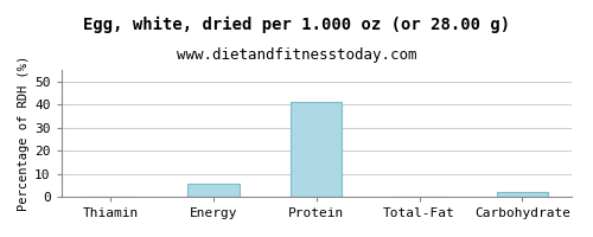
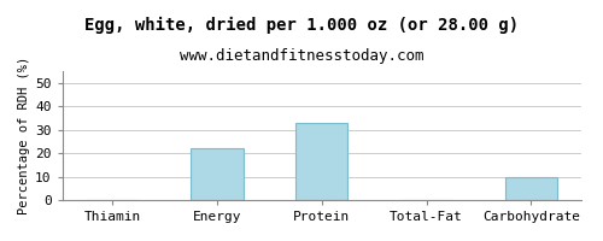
Energy: 6 -> 22
Protein: 41 -> 33
Carbohydrate: 2 -> 10
